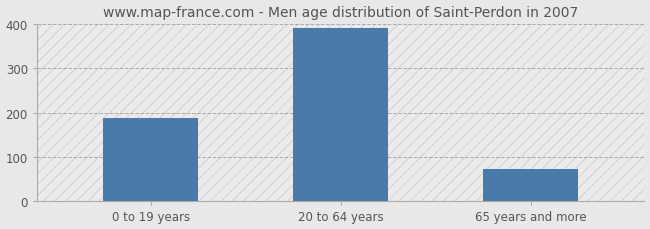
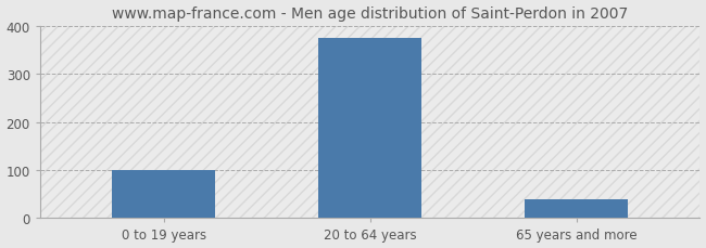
0 to 19 years: 188 -> 100
20 to 64 years: 390 -> 375
65 years and more: 72 -> 40
